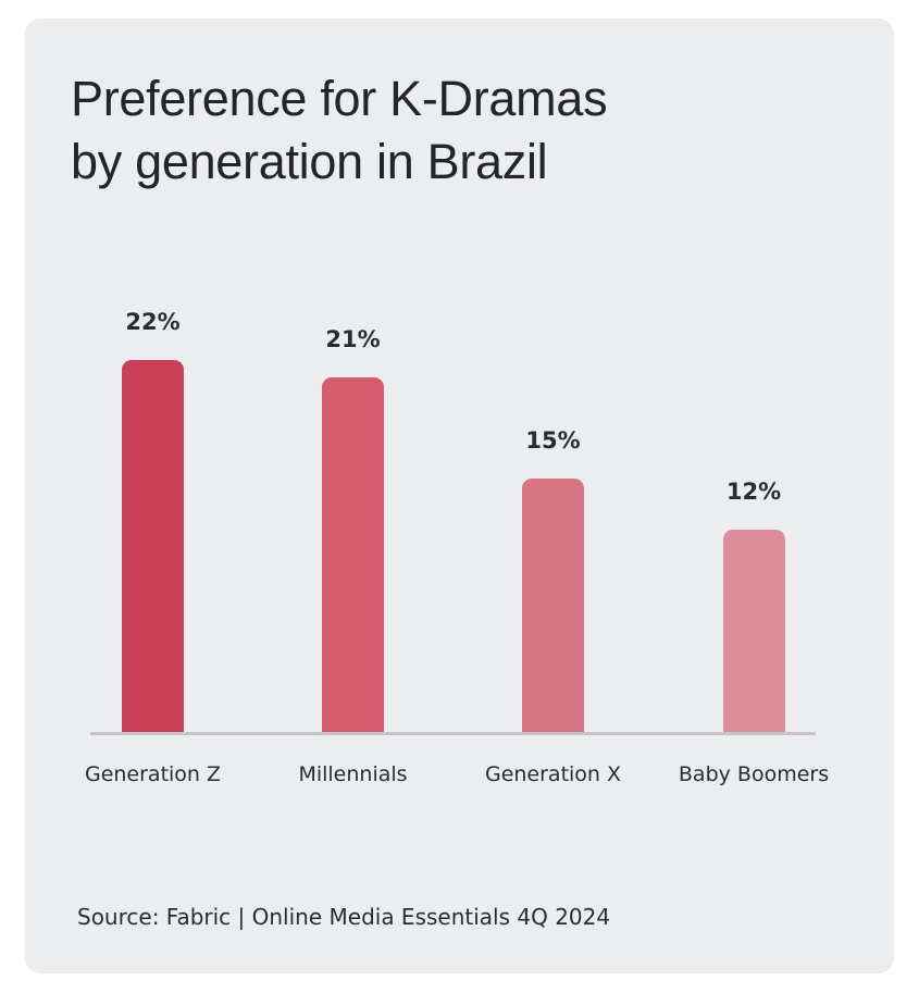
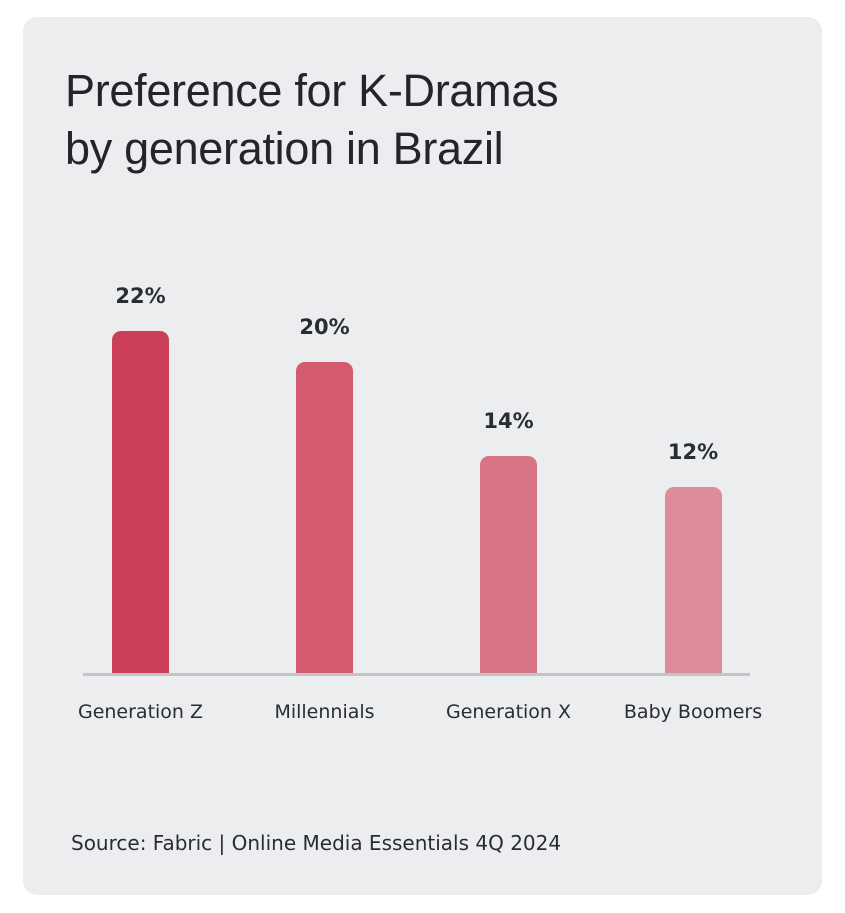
Millennials: 21% -> 20%
Generation X: 15% -> 14%
